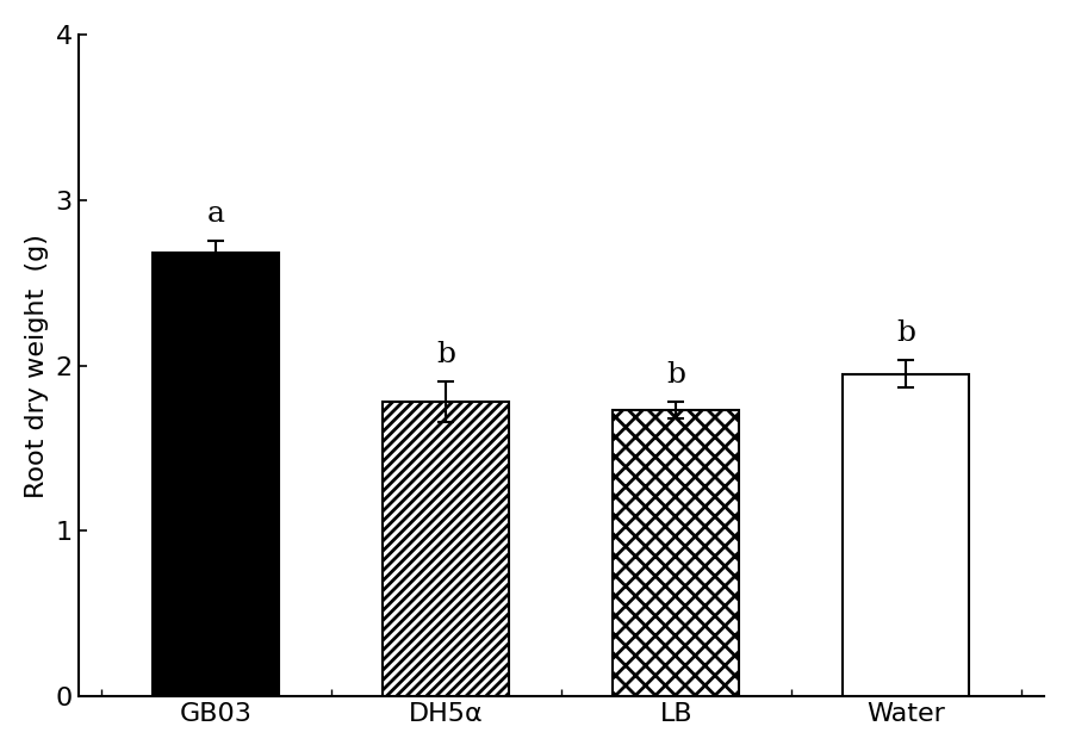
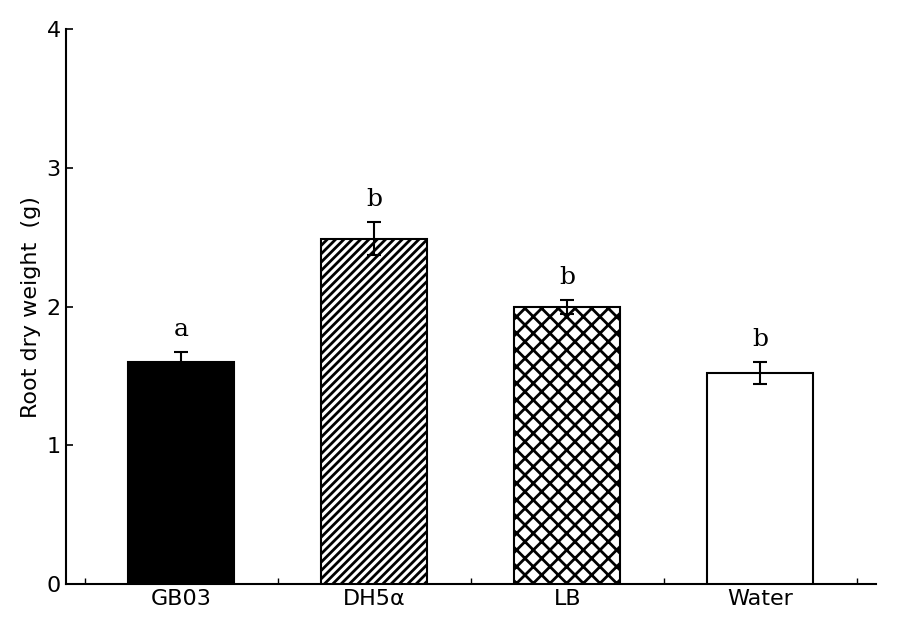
GB03: 2.68 -> 1.60
DH5α: 1.78 -> 2.49
LB: 1.73 -> 2.00
Water: 1.95 -> 1.52
